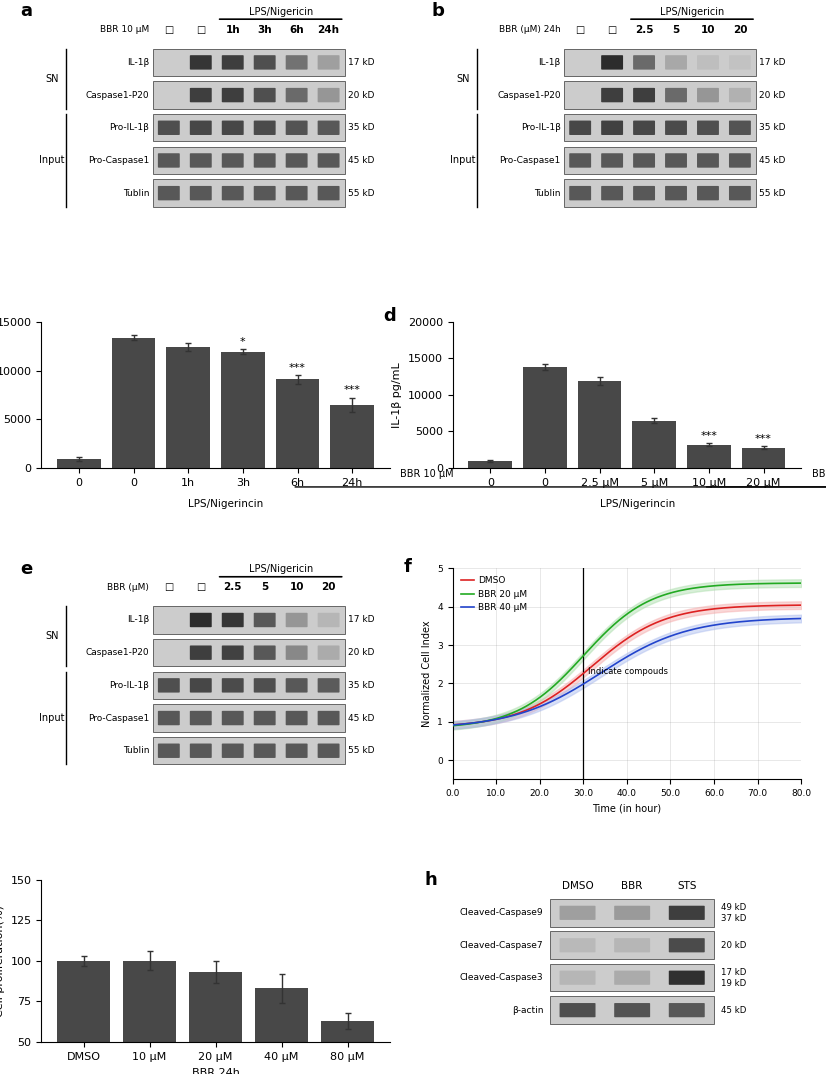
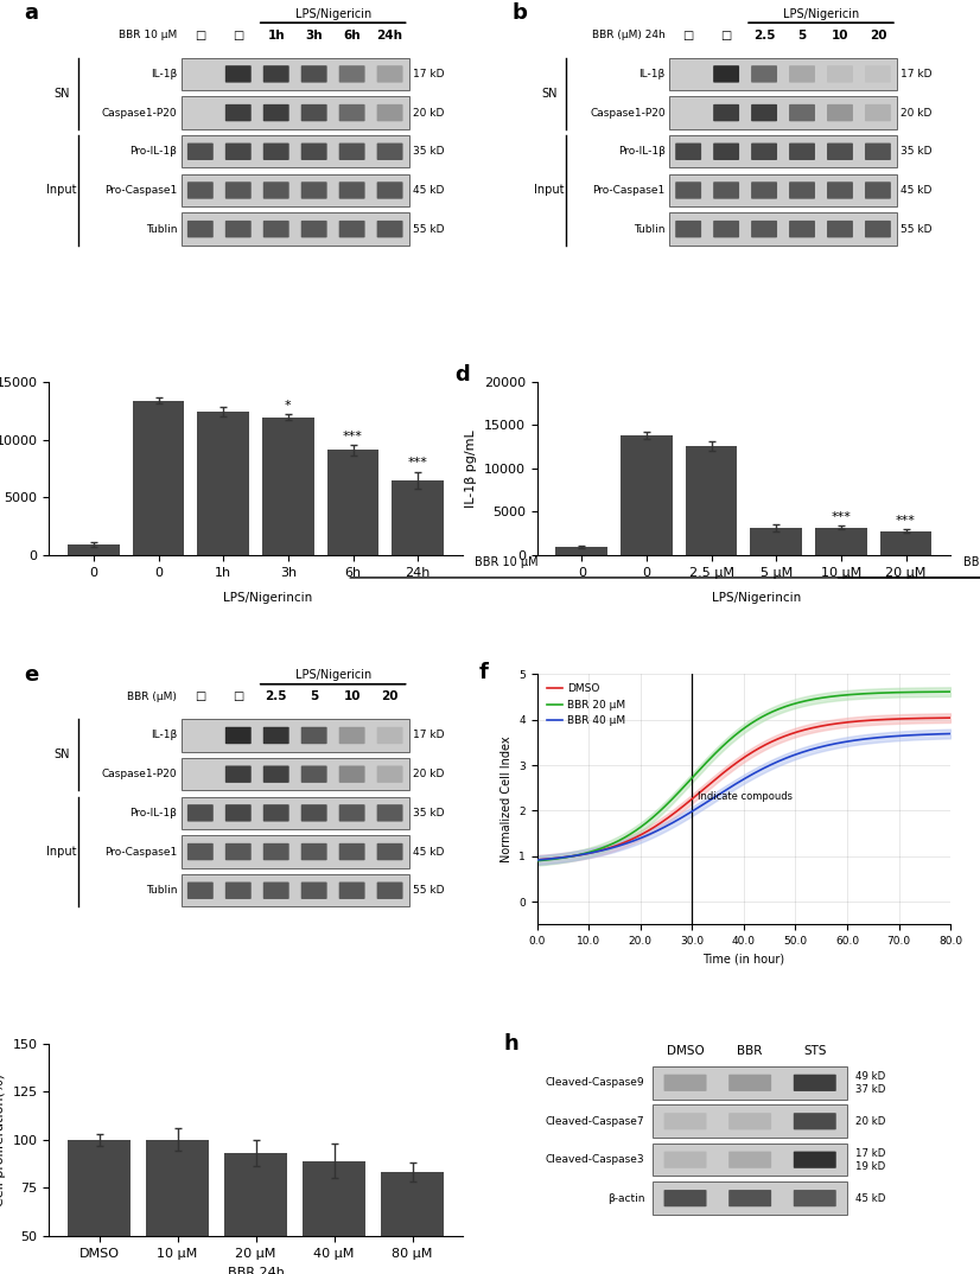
2.5 μM: 11900 -> 12600
5 μM: 6500 -> 3200
40 μM: 83 -> 89
80 μM: 63 -> 83
